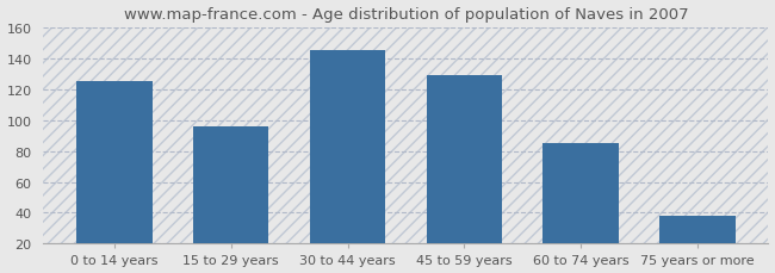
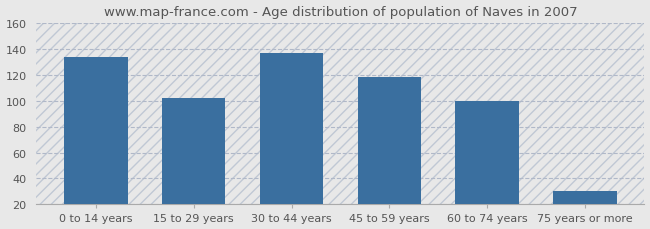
0 to 14 years: 125 -> 134
15 to 29 years: 96 -> 102
30 to 44 years: 145 -> 137
45 to 59 years: 129 -> 118
60 to 74 years: 85 -> 100
75 years or more: 38 -> 30
